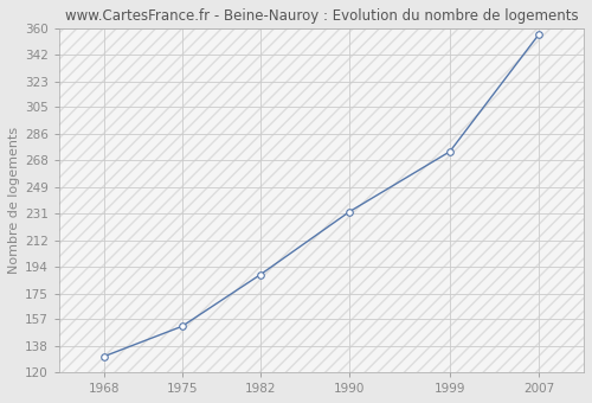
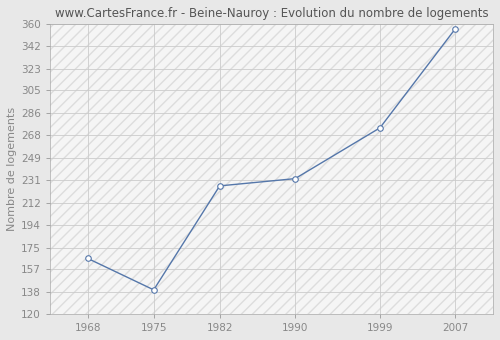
1968: 131 -> 166
1975: 152 -> 140
1982: 188 -> 226
